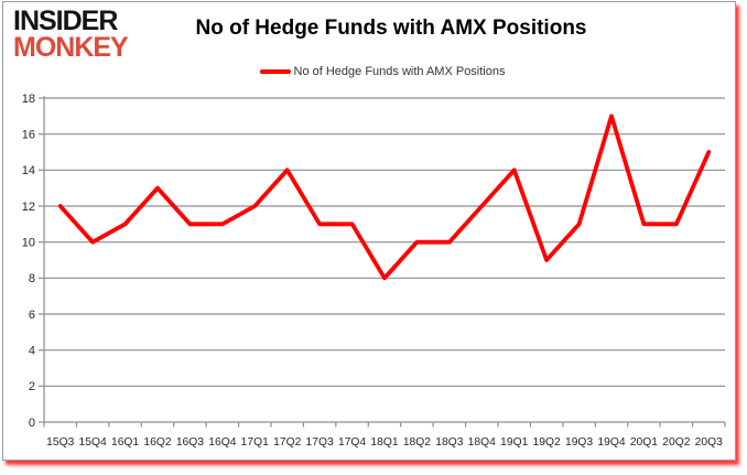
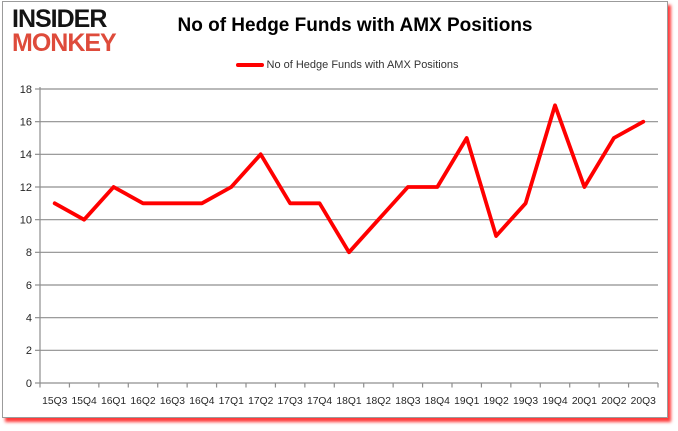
15Q3: 12 -> 11
16Q1: 11 -> 12
16Q2: 13 -> 11
18Q3: 10 -> 12
19Q1: 14 -> 15
20Q1: 11 -> 12
20Q2: 11 -> 15
20Q3: 15 -> 16
